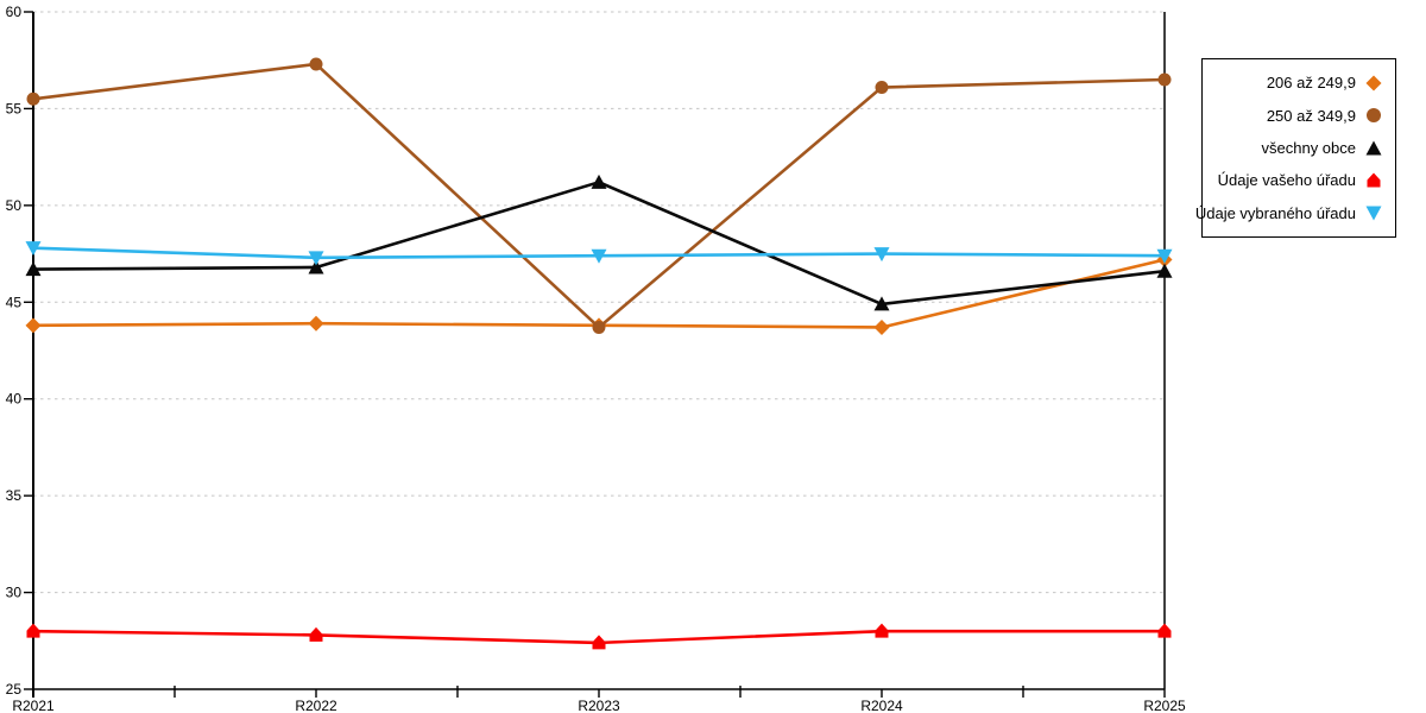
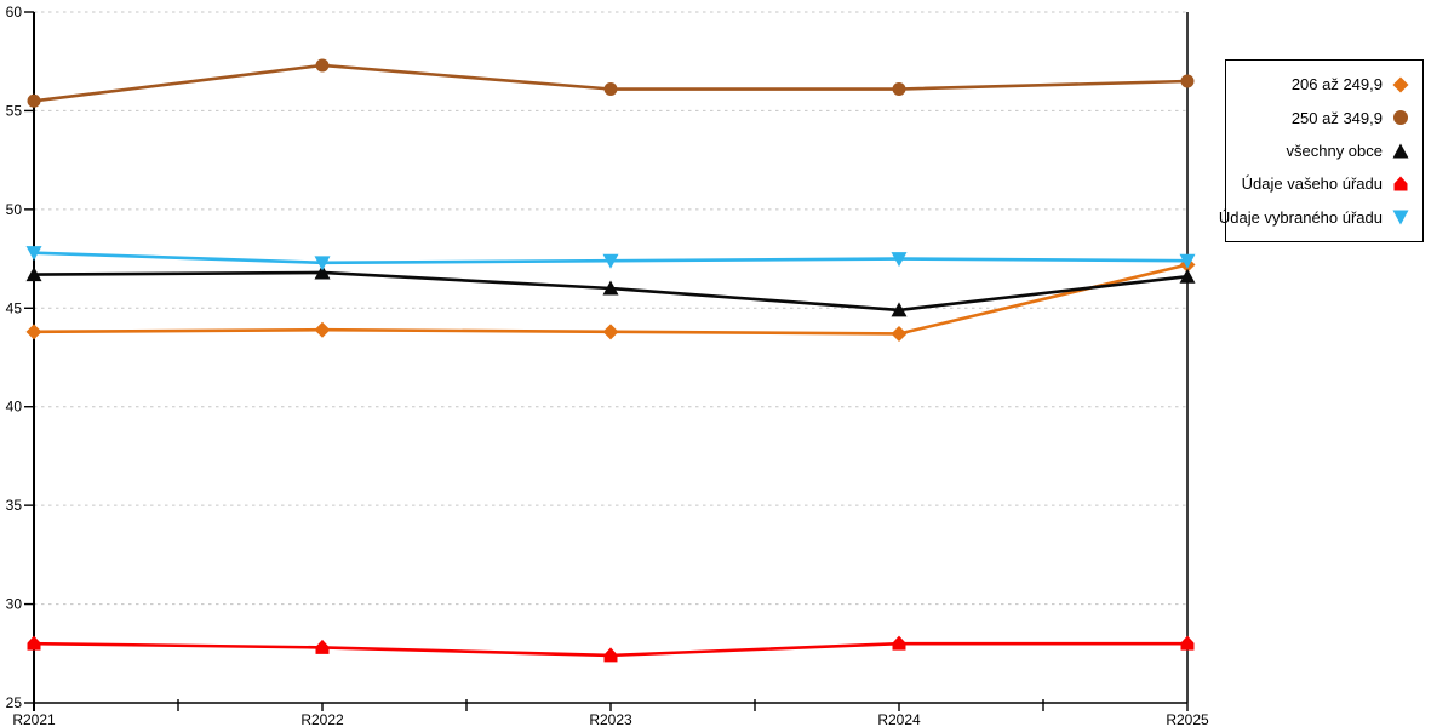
250 až 349,9/R2023: 43.7 -> 56.1
všechny obce/R2023: 51.2 -> 46.0
